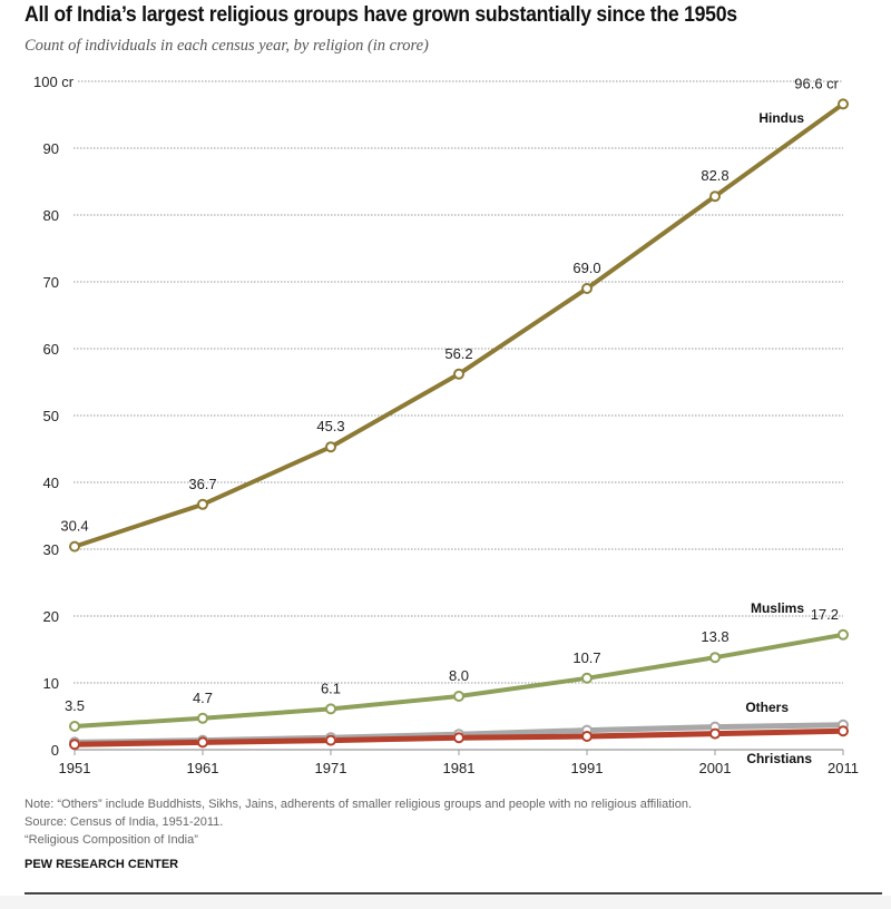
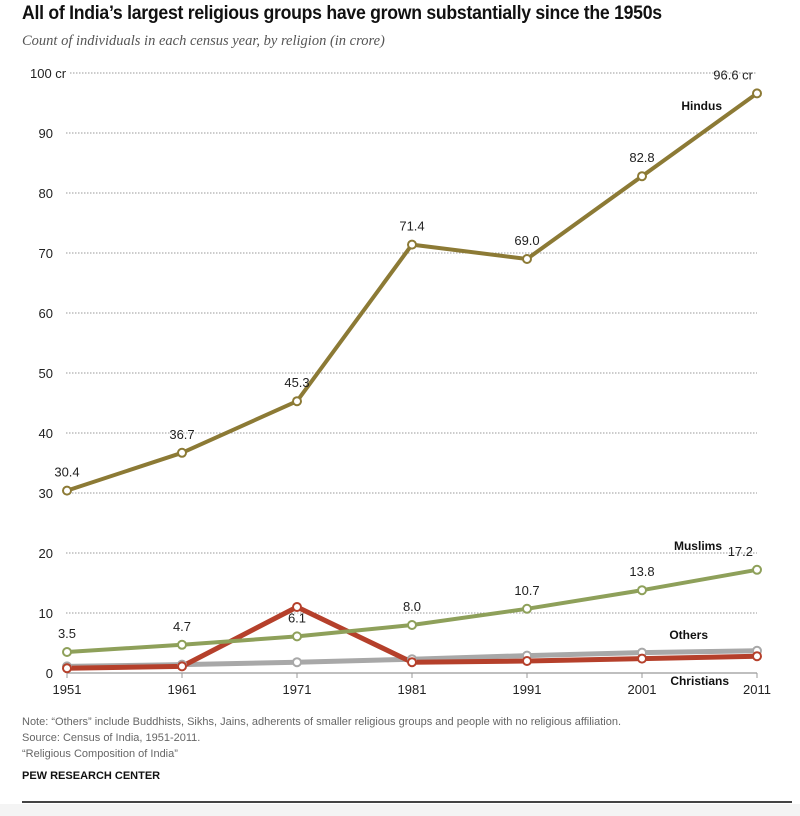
Christians/1971: 1 -> 11
Hindus/1981: 56.2 -> 71.4
